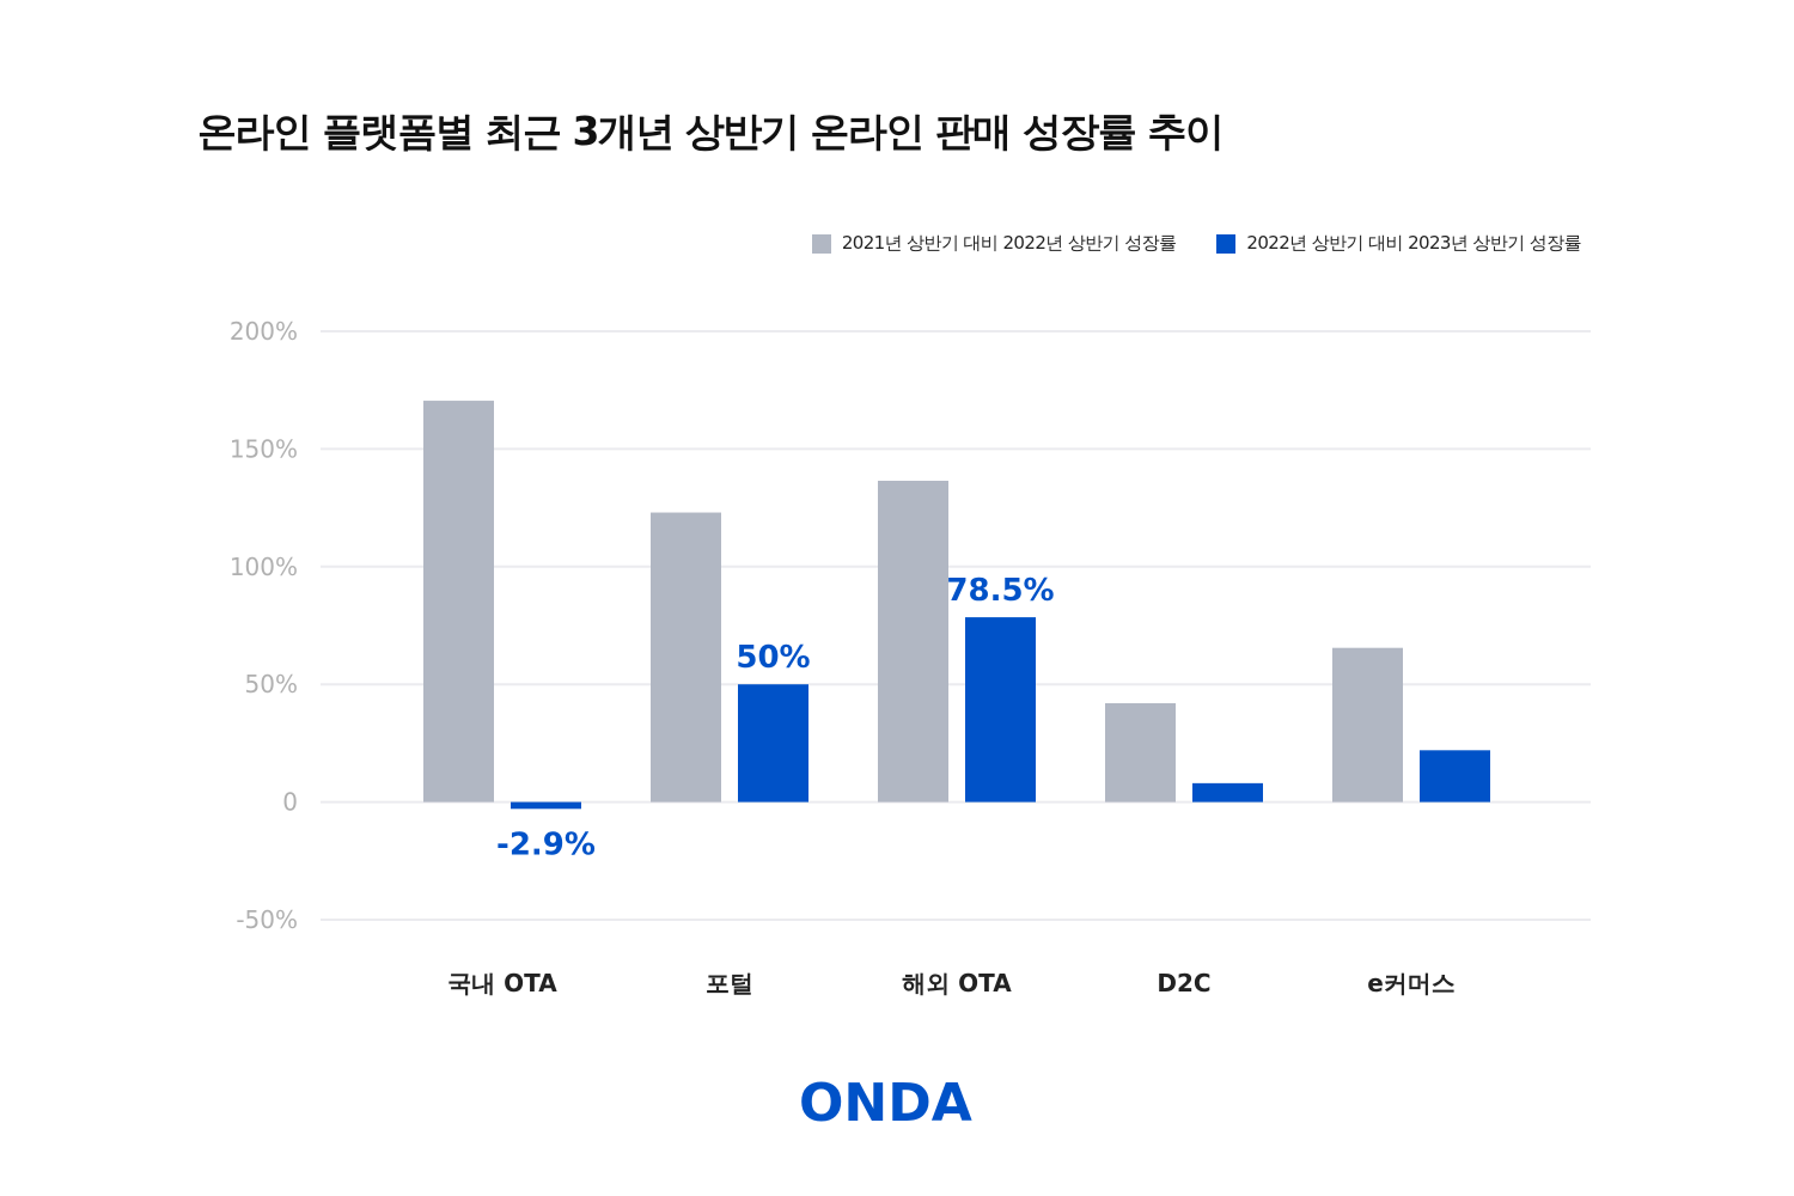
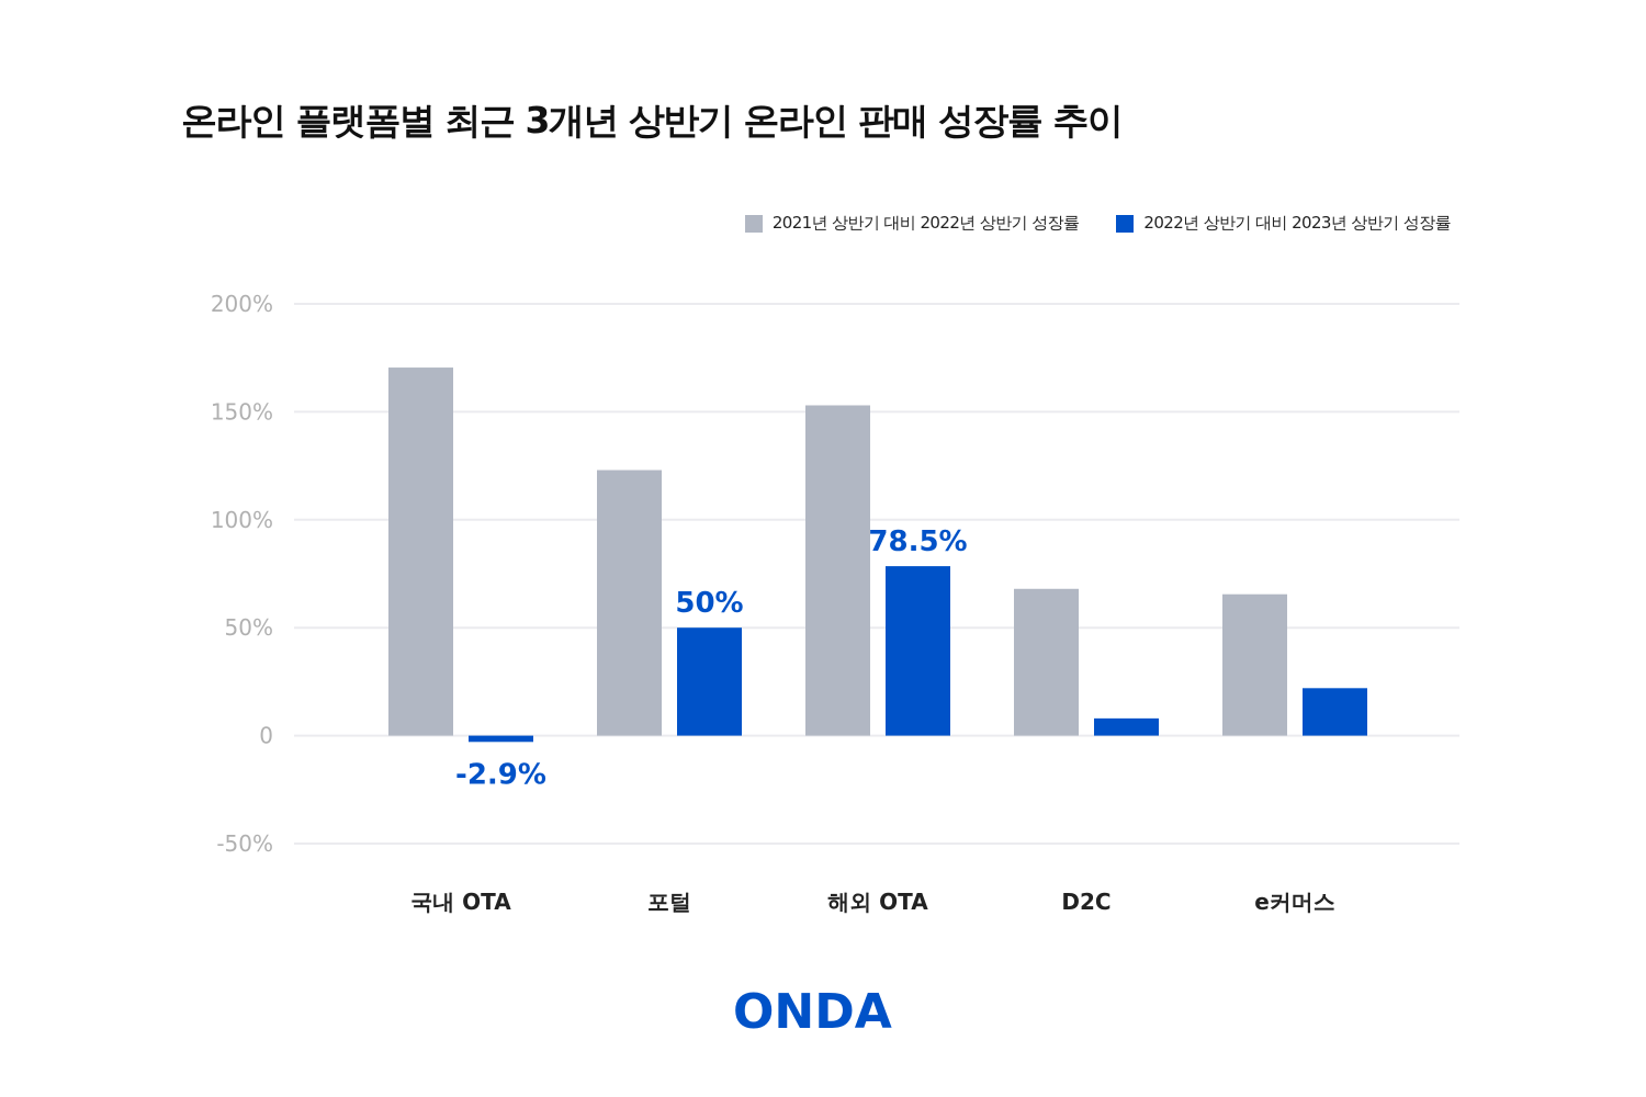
2021년 상반기 대비 2022년 상반기 성장률/해외 OTA: 136% -> 153%
2021년 상반기 대비 2022년 상반기 성장률/D2C: 42% -> 68%
